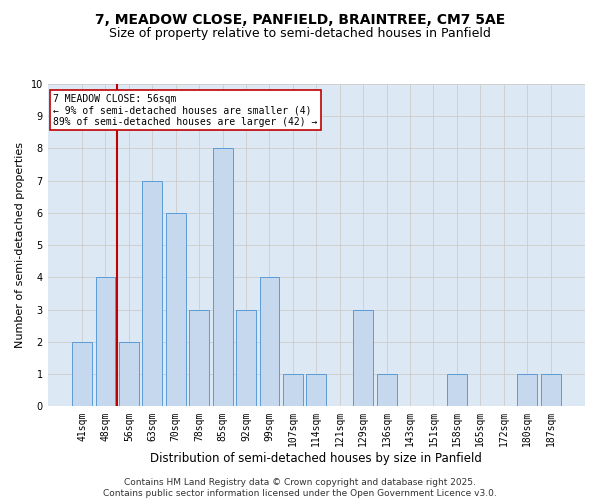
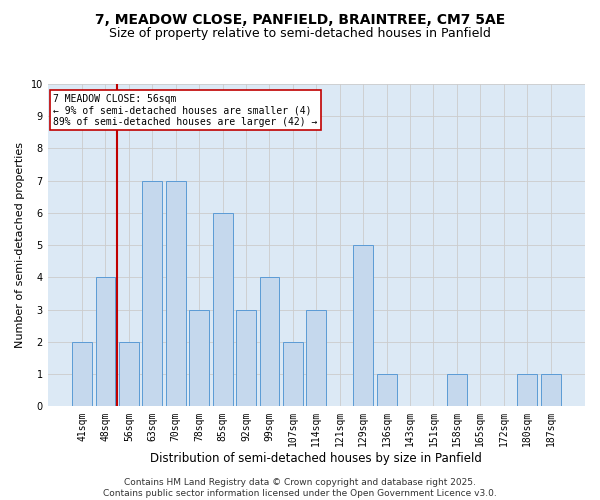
70sqm: 6 -> 7
85sqm: 8 -> 6
107sqm: 1 -> 2
114sqm: 1 -> 3
129sqm: 3 -> 5
